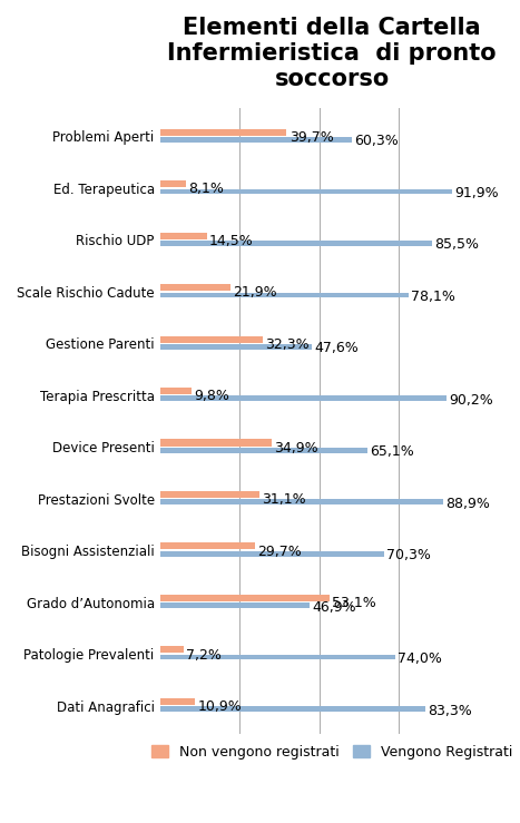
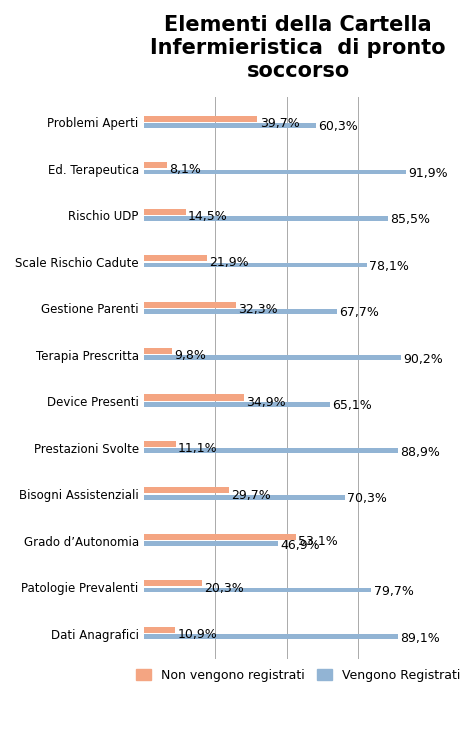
Vengono Registrati/Gestione Parenti: 47,6% -> 67,7%
Non vengono registrati/Prestazioni Svolte: 31,1% -> 11,1%
Non vengono registrati/Patologie Prevalenti: 7,2% -> 20,3%
Vengono Registrati/Patologie Prevalenti: 74,0% -> 79,7%
Vengono Registrati/Dati Anagrafici: 83,3% -> 89,1%
